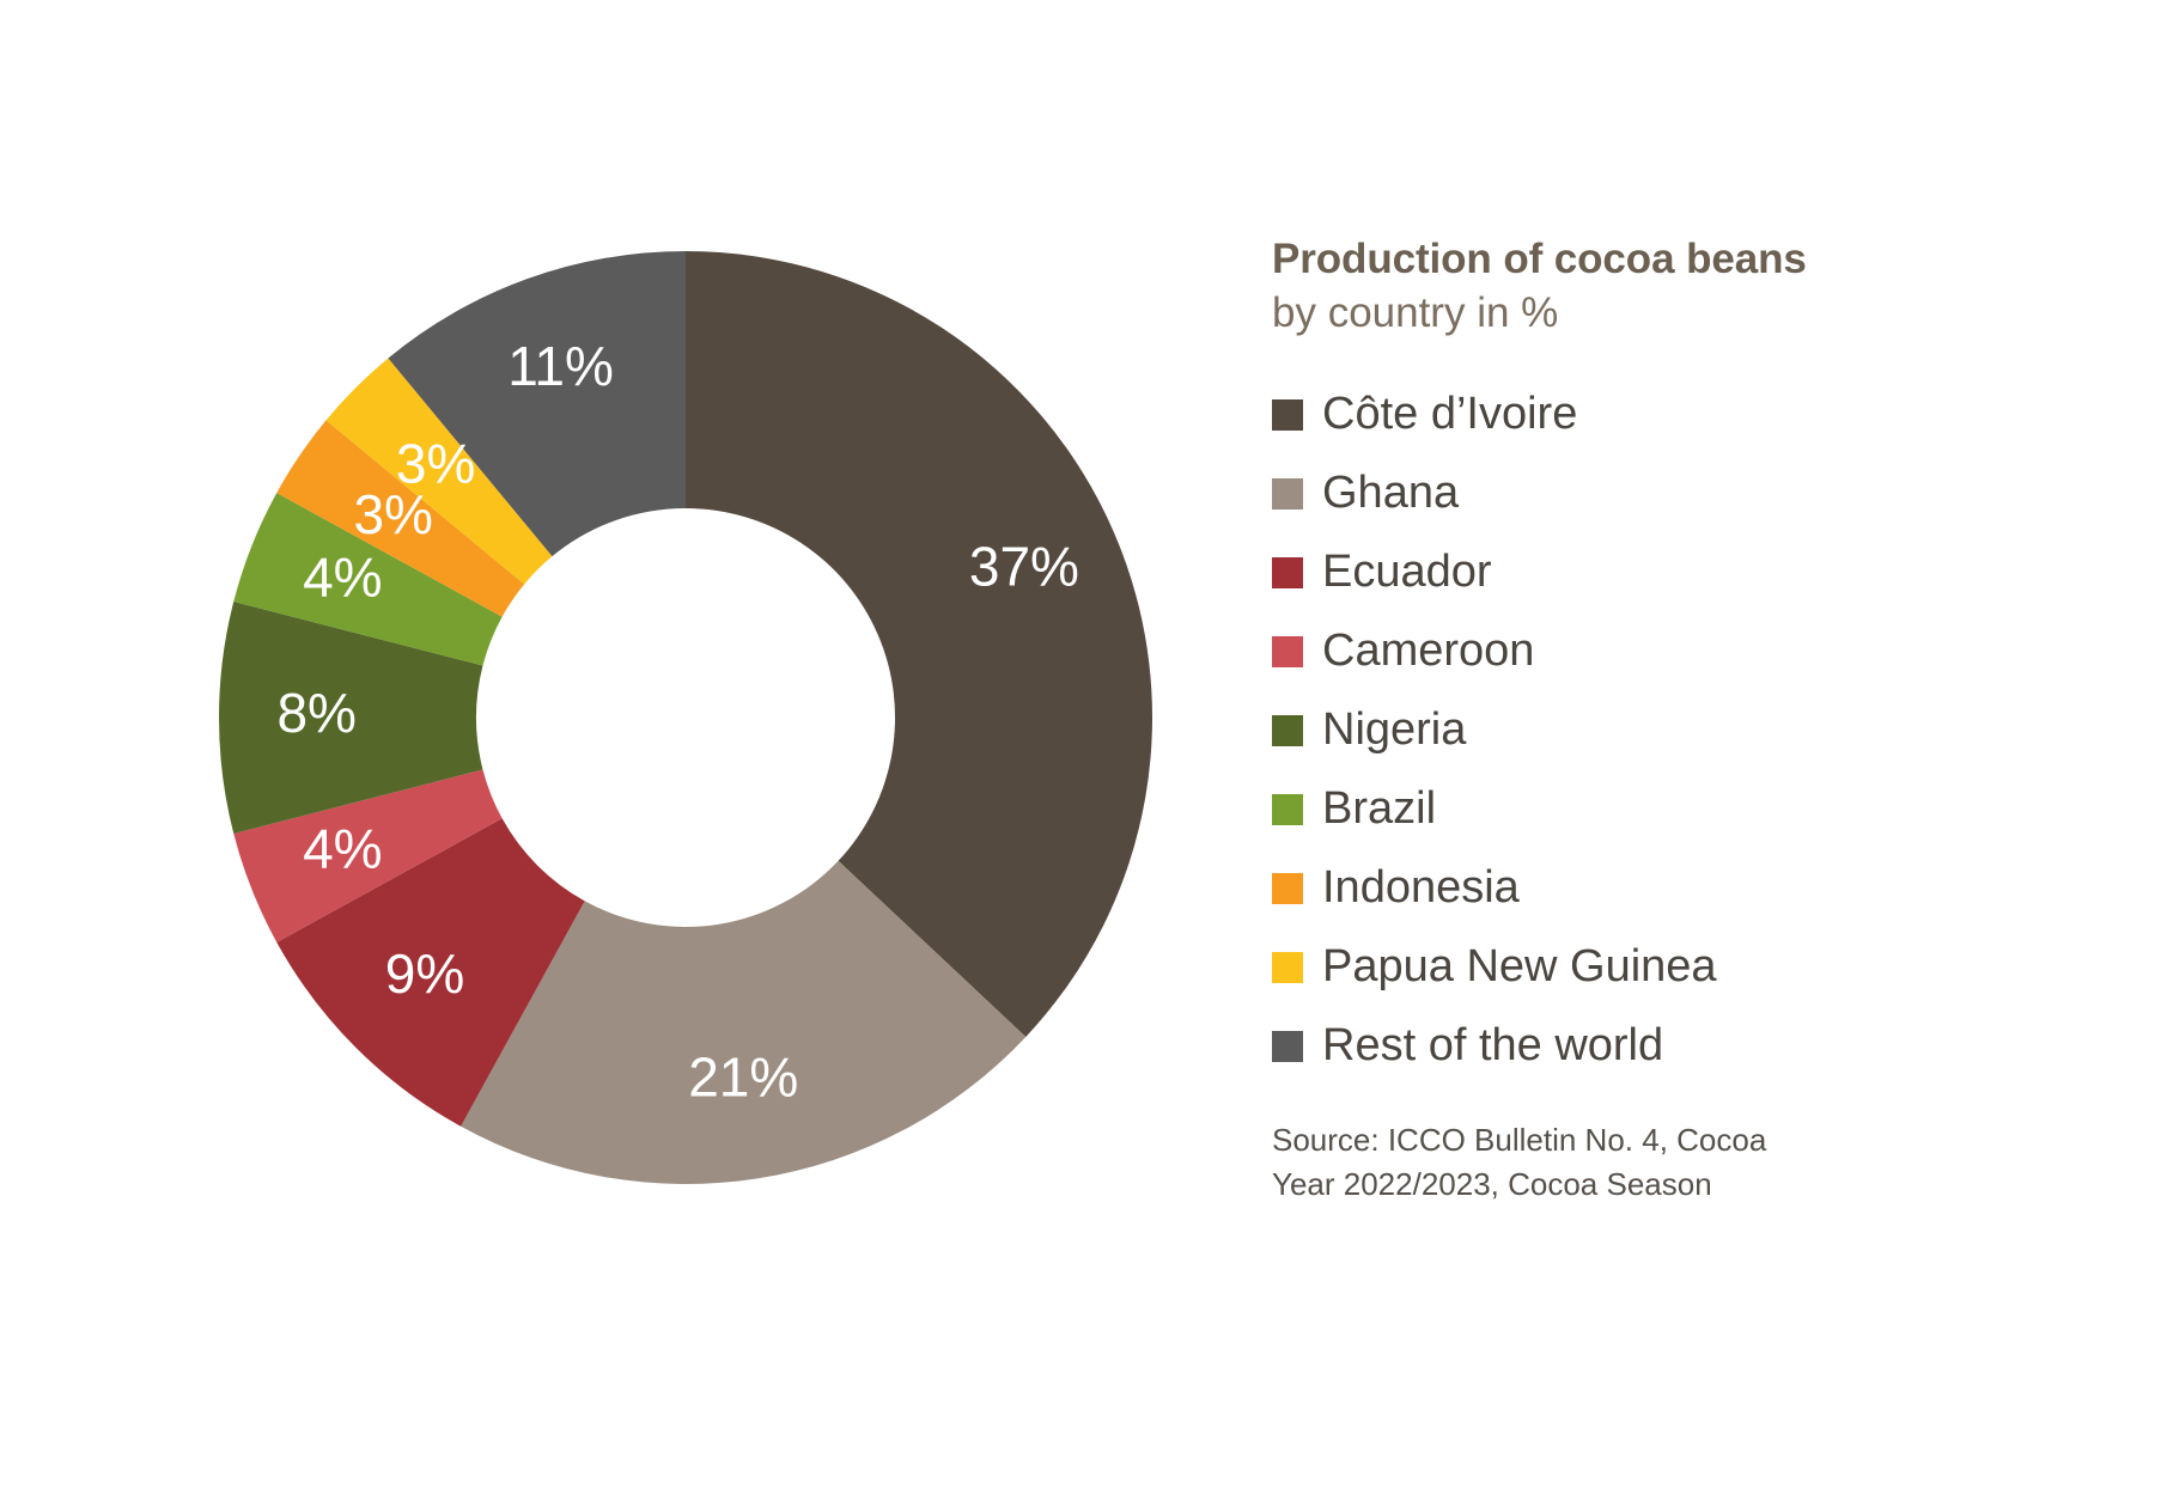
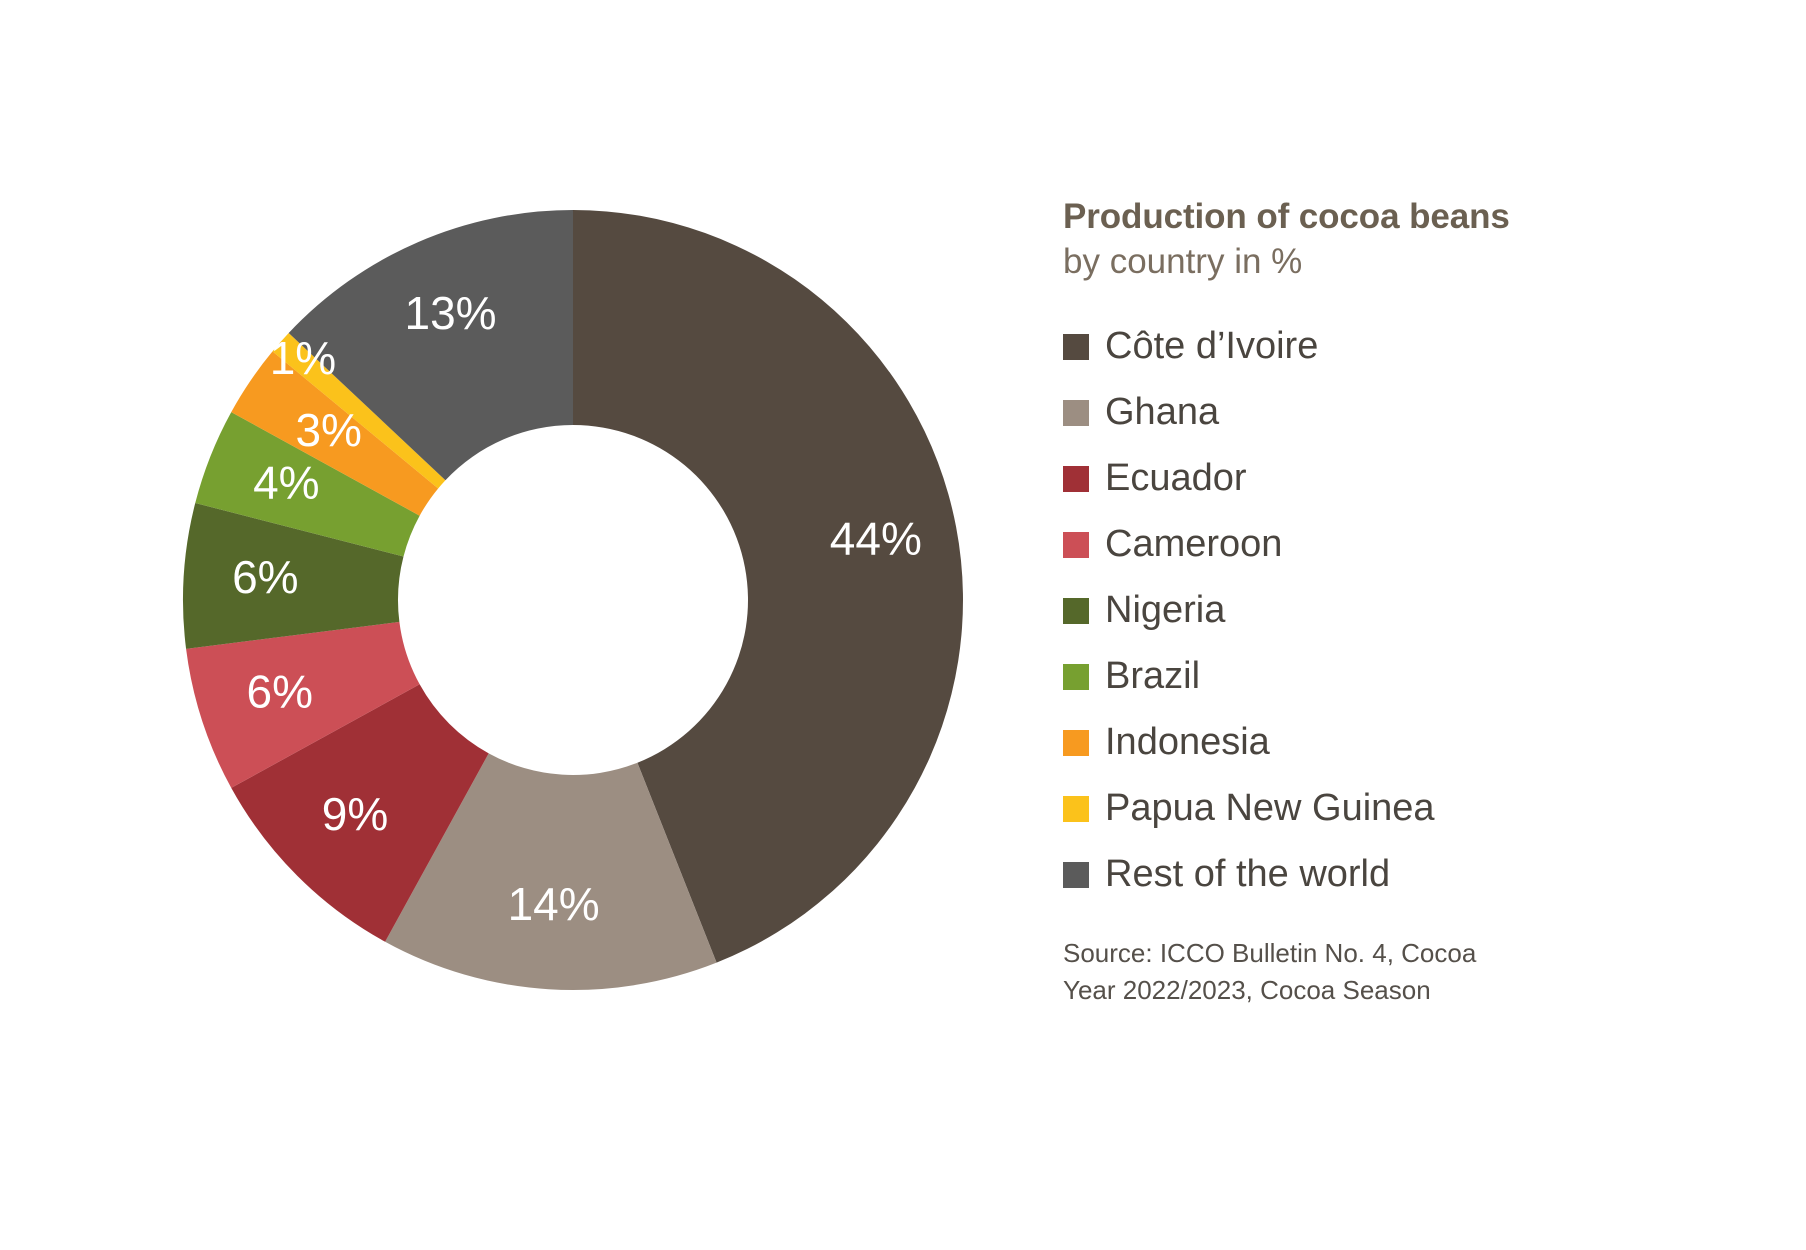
Côte d’Ivoire: 37% -> 44%
Ghana: 21% -> 14%
Cameroon: 4% -> 6%
Nigeria: 8% -> 6%
Papua New Guinea: 3% -> 1%
Rest of the world: 11% -> 13%
